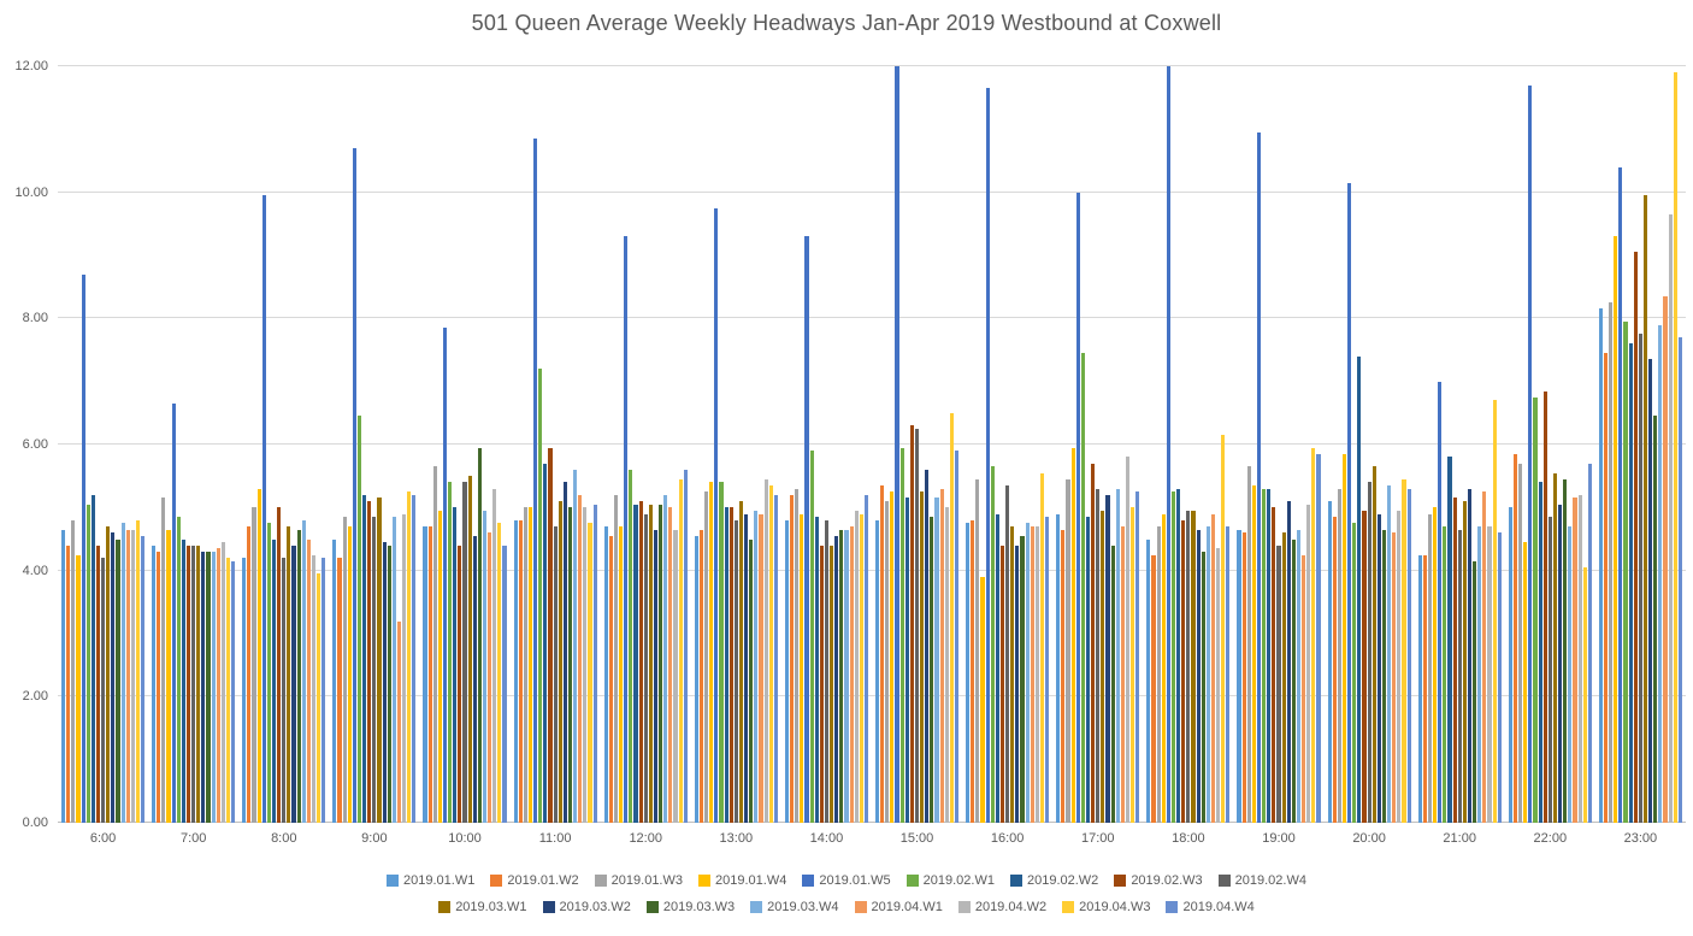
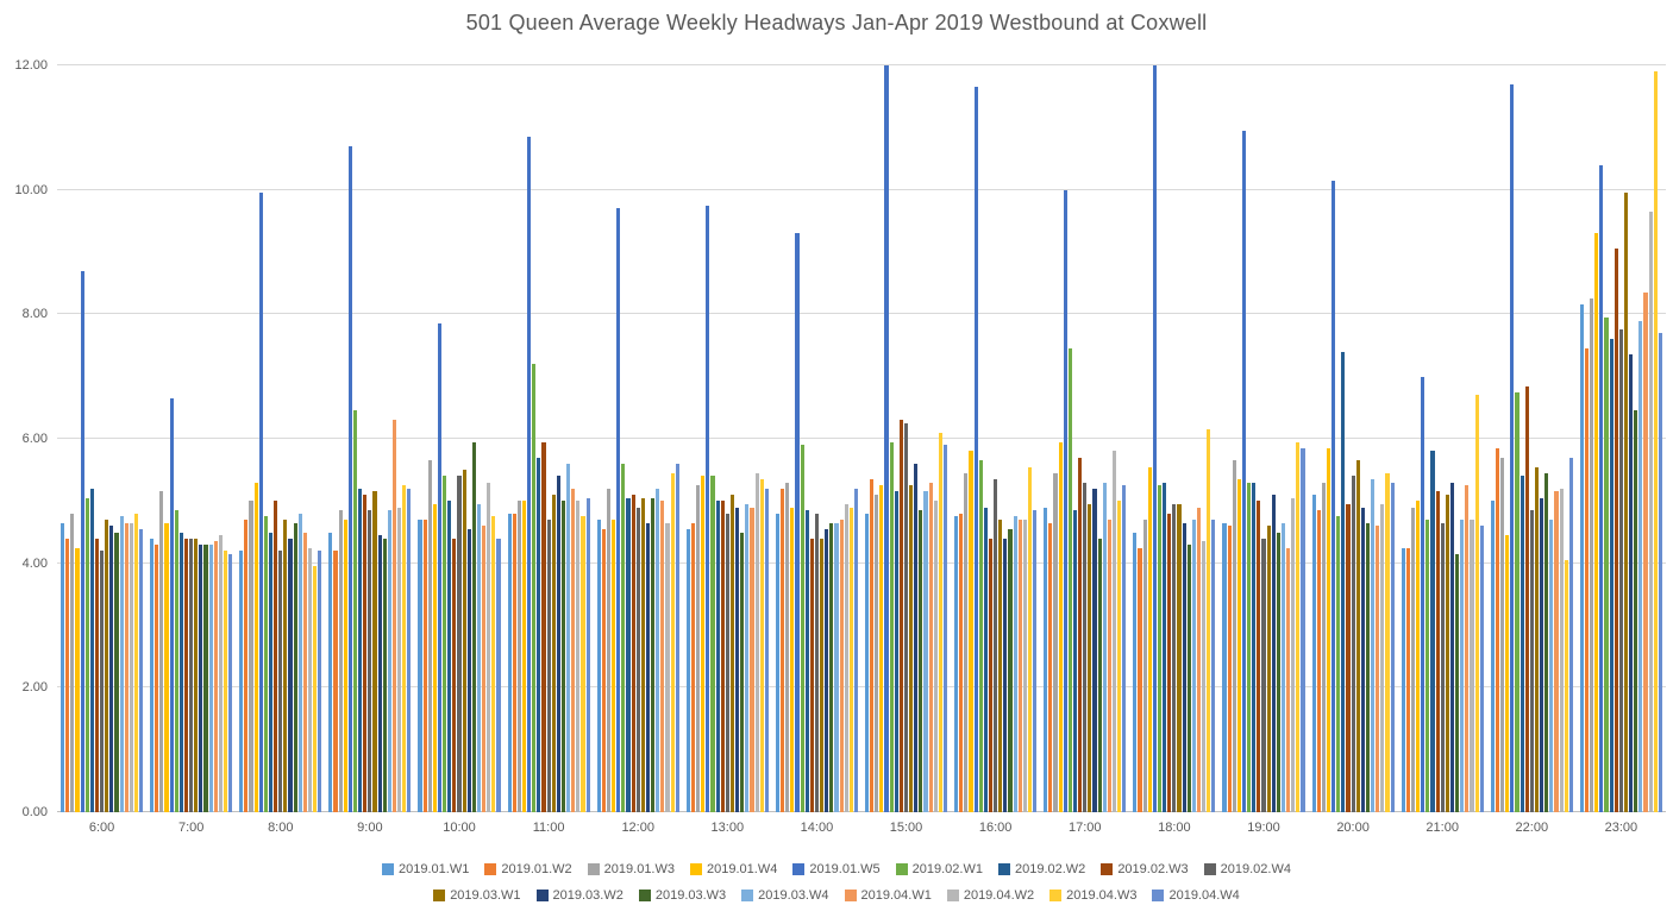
2019.04.W1/9:00: 3.2 -> 6.3
2019.01.W5/12:00: 9.3 -> 9.7
2019.04.W3/15:00: 6.5 -> 6.1
2019.01.W4/16:00: 3.9 -> 5.8
2019.01.W4/18:00: 4.9 -> 5.5
